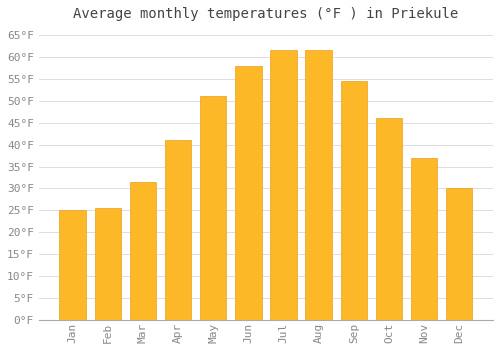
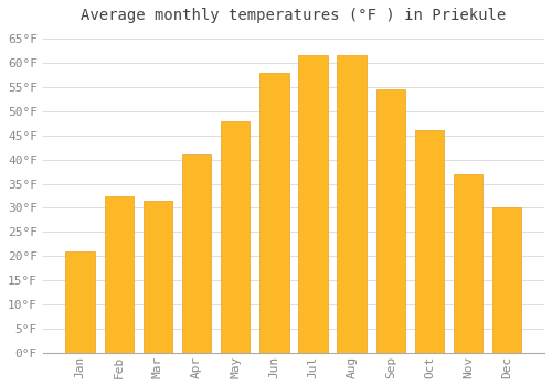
Jan: 25.0°F -> 21.0°F
Feb: 25.5°F -> 32.5°F
May: 51.0°F -> 48.0°F
